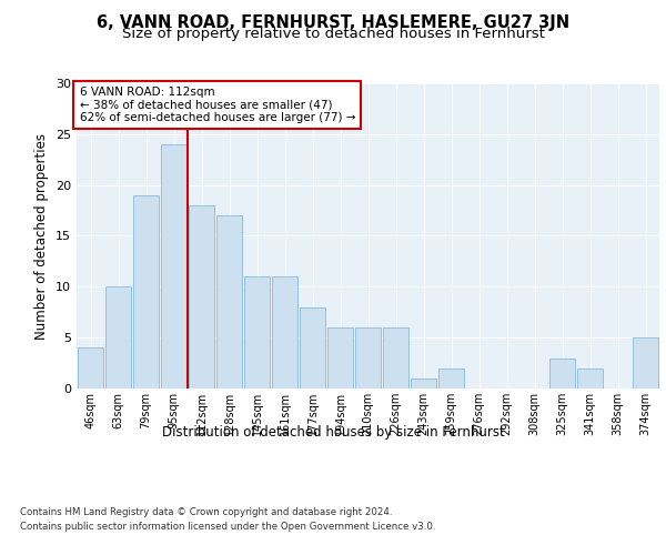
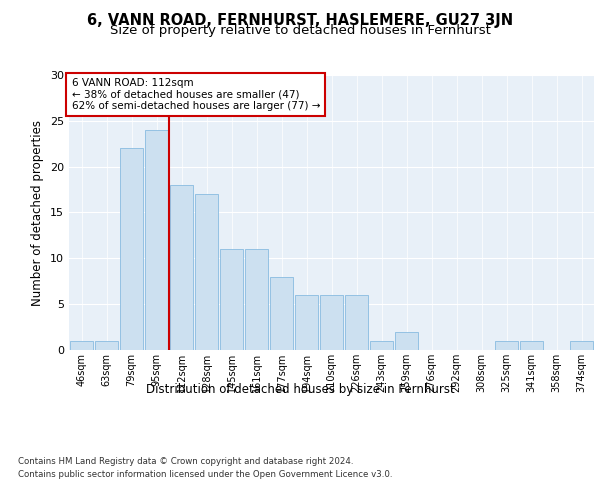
46sqm: 4 -> 1
63sqm: 10 -> 1
79sqm: 19 -> 22
325sqm: 3 -> 1
341sqm: 2 -> 1
374sqm: 5 -> 1
